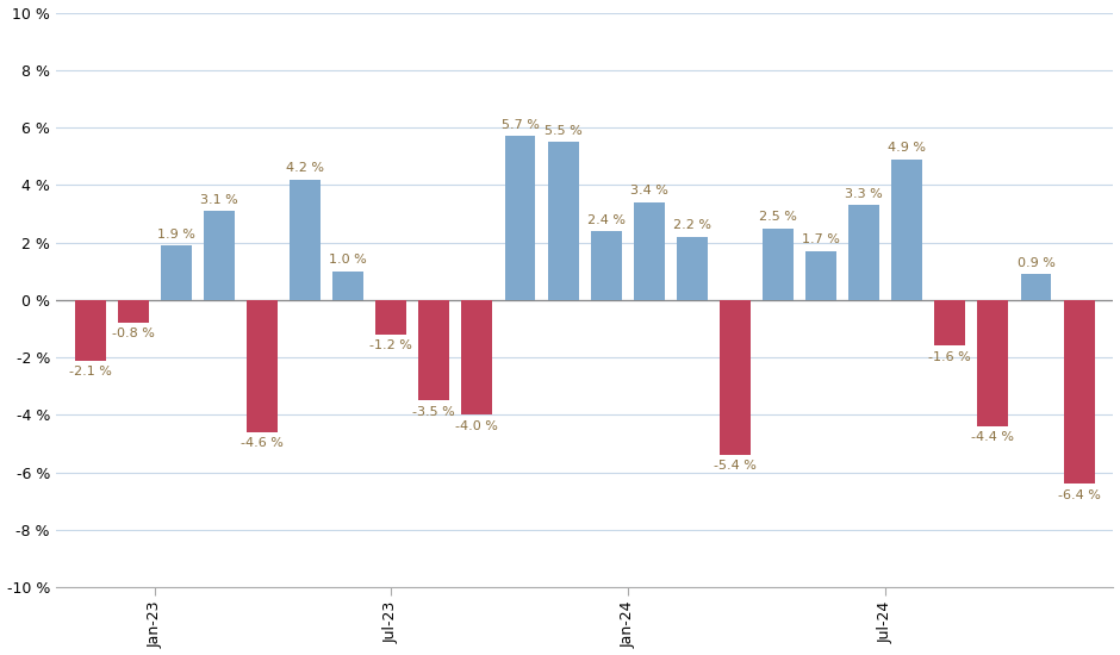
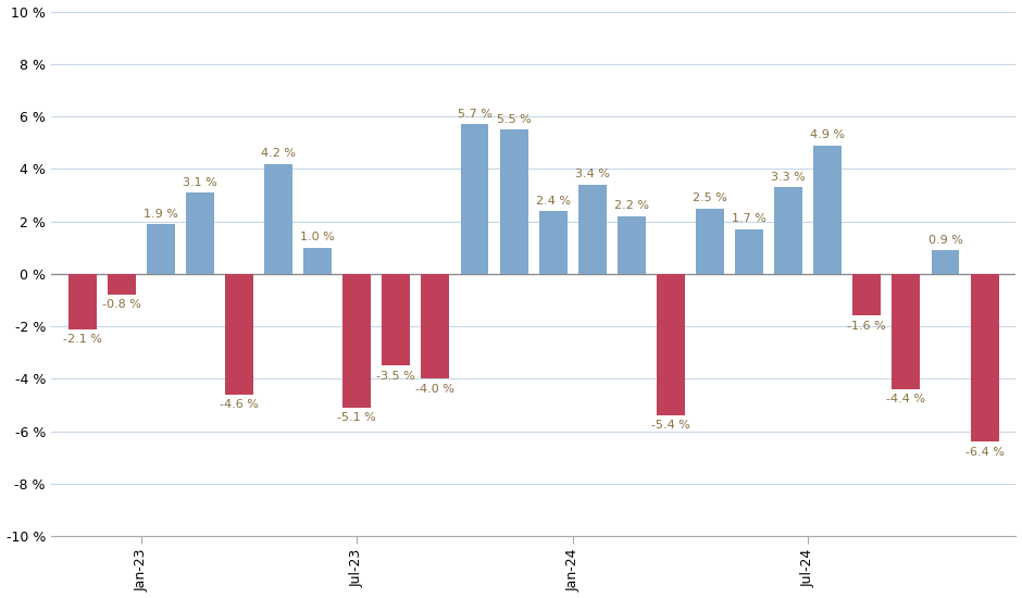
Jul-23: -1.2 -> -5.1
